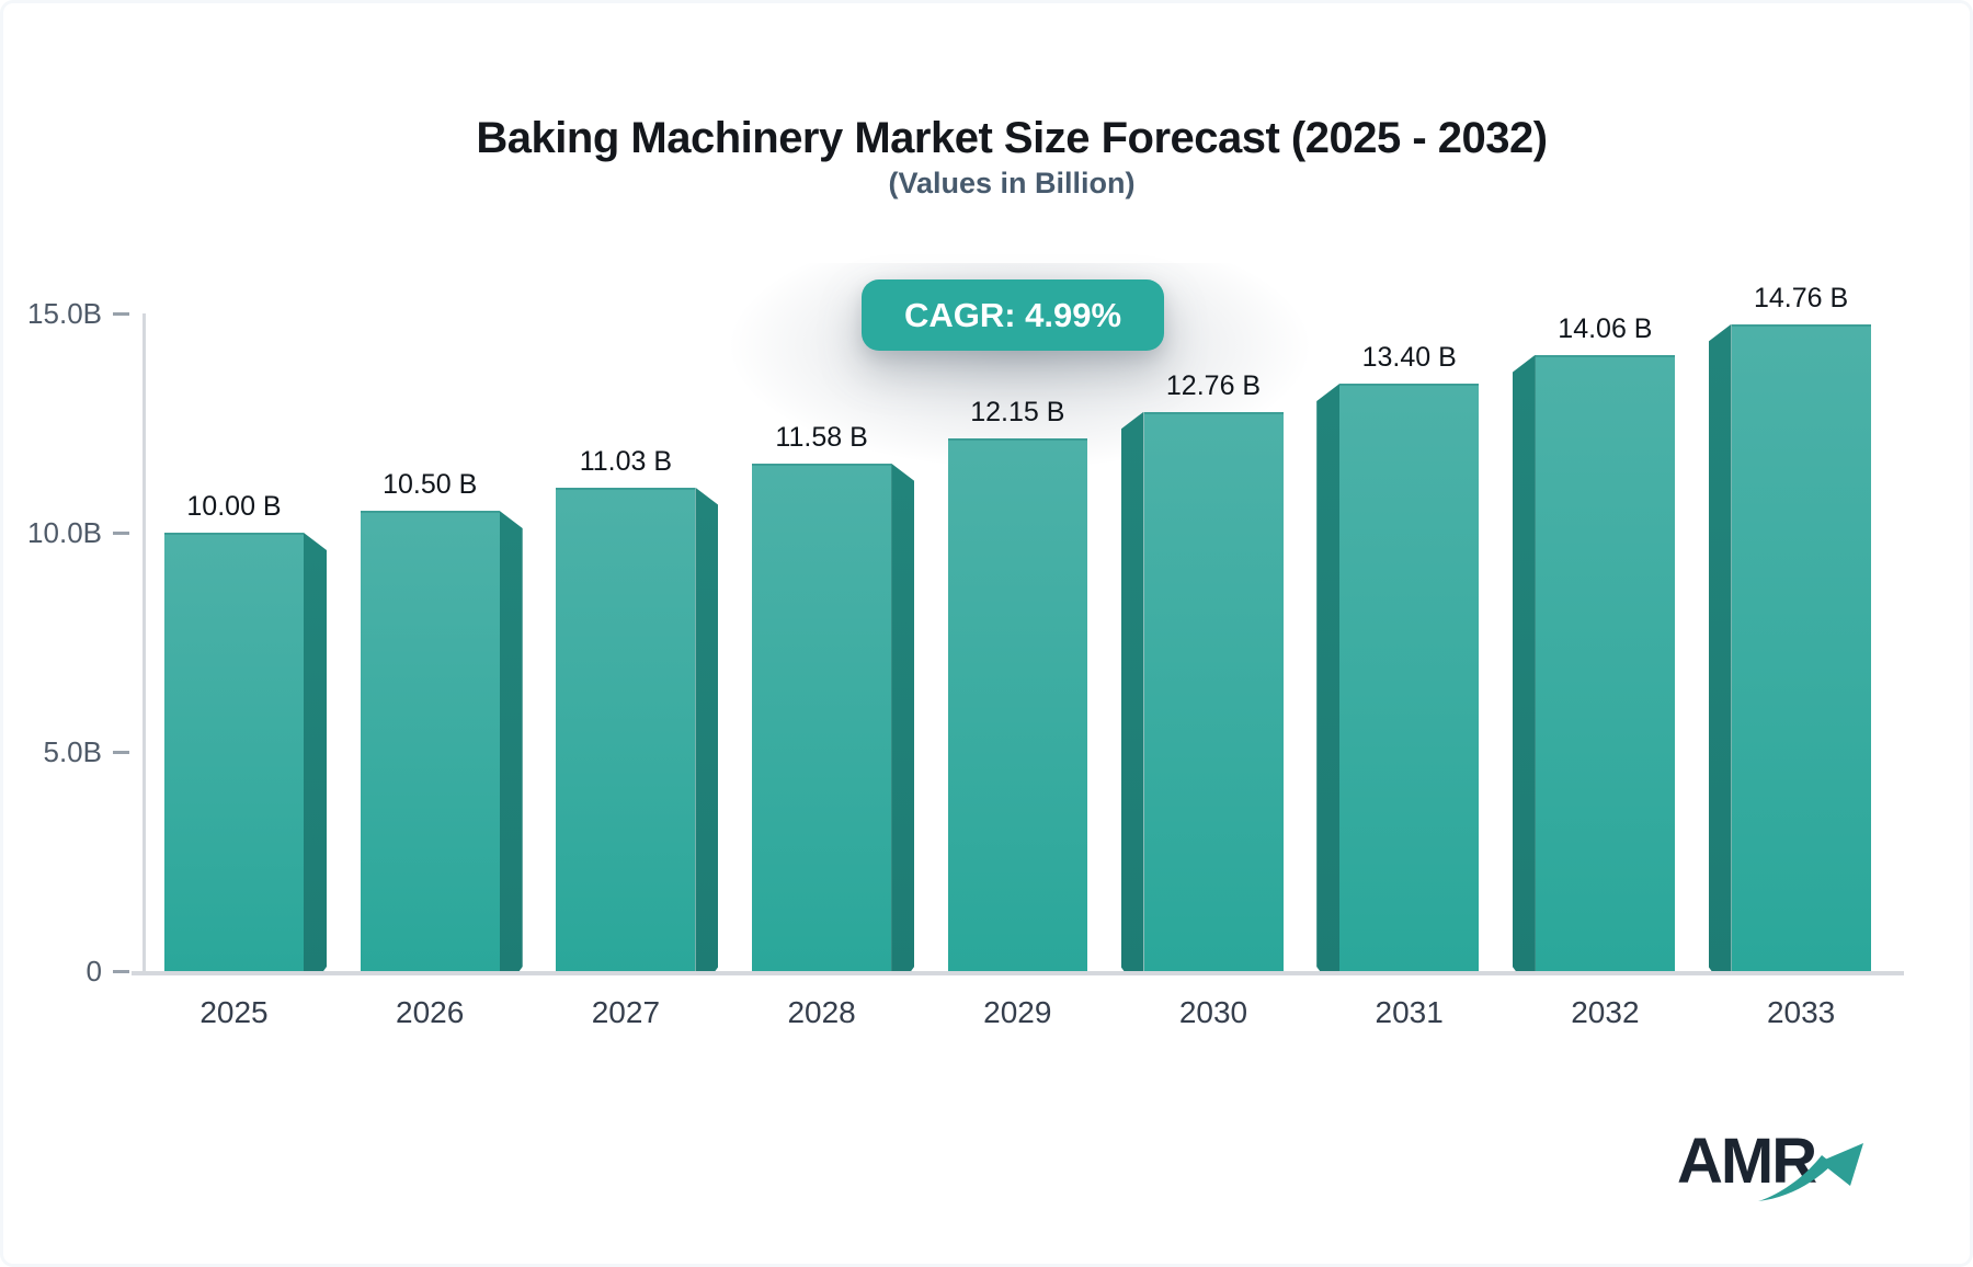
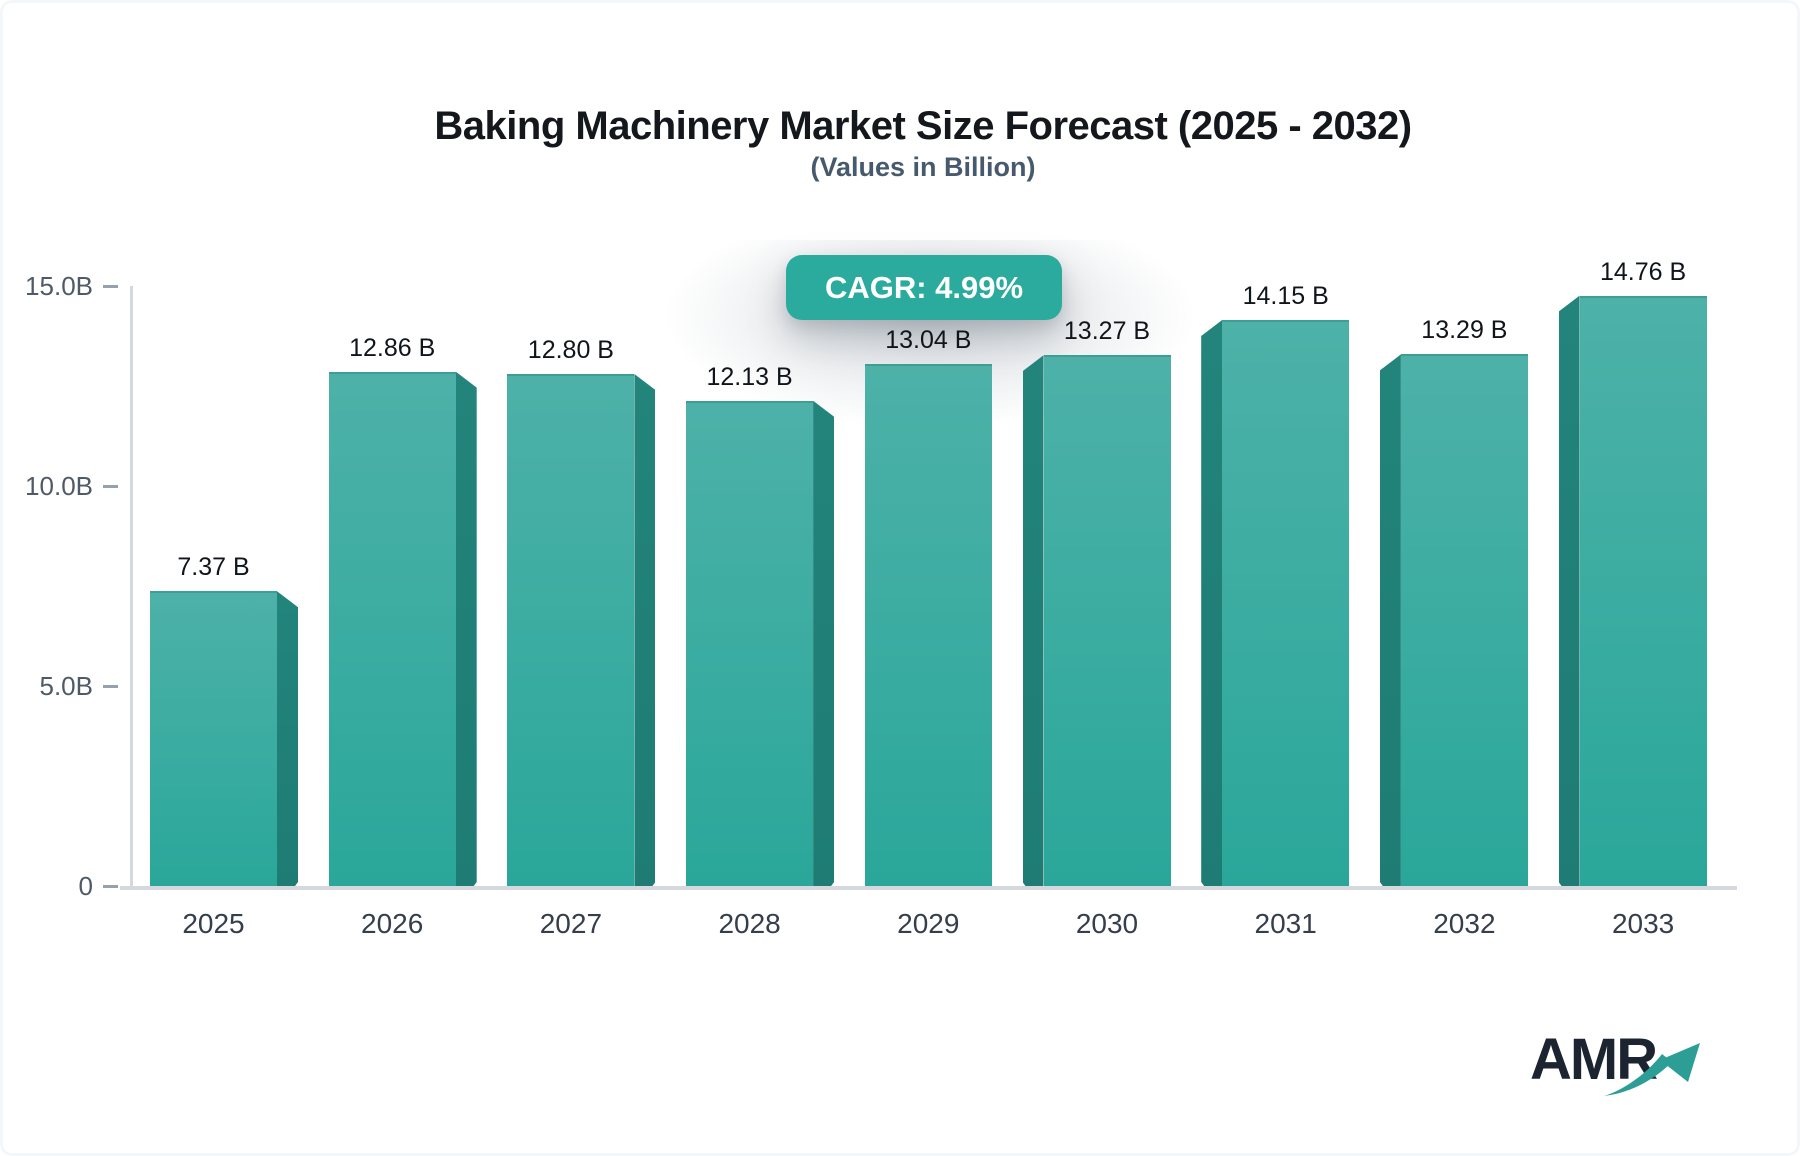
2025: 10.00 -> 7.37
2026: 10.50 -> 12.86
2027: 11.03 -> 12.80
2028: 11.58 -> 12.13
2029: 12.15 -> 13.04
2030: 12.76 -> 13.27
2031: 13.40 -> 14.15
2032: 14.06 -> 13.29
